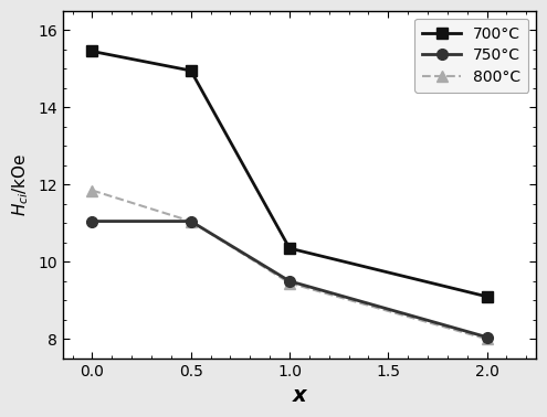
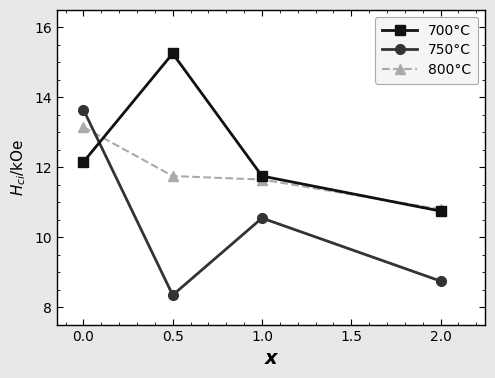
700°C/0.0: 15.45 -> 12.15
750°C/0.0: 11.05 -> 13.65
800°C/0.0: 11.85 -> 13.15
700°C/0.5: 14.95 -> 15.25
750°C/0.5: 11.05 -> 8.35
800°C/0.5: 11.05 -> 11.75
700°C/1.0: 10.35 -> 11.75
750°C/1.0: 9.50 -> 10.55
800°C/1.0: 9.45 -> 11.65
700°C/2.0: 9.10 -> 10.75
750°C/2.0: 8.05 -> 8.75
800°C/2.0: 8.00 -> 10.80
